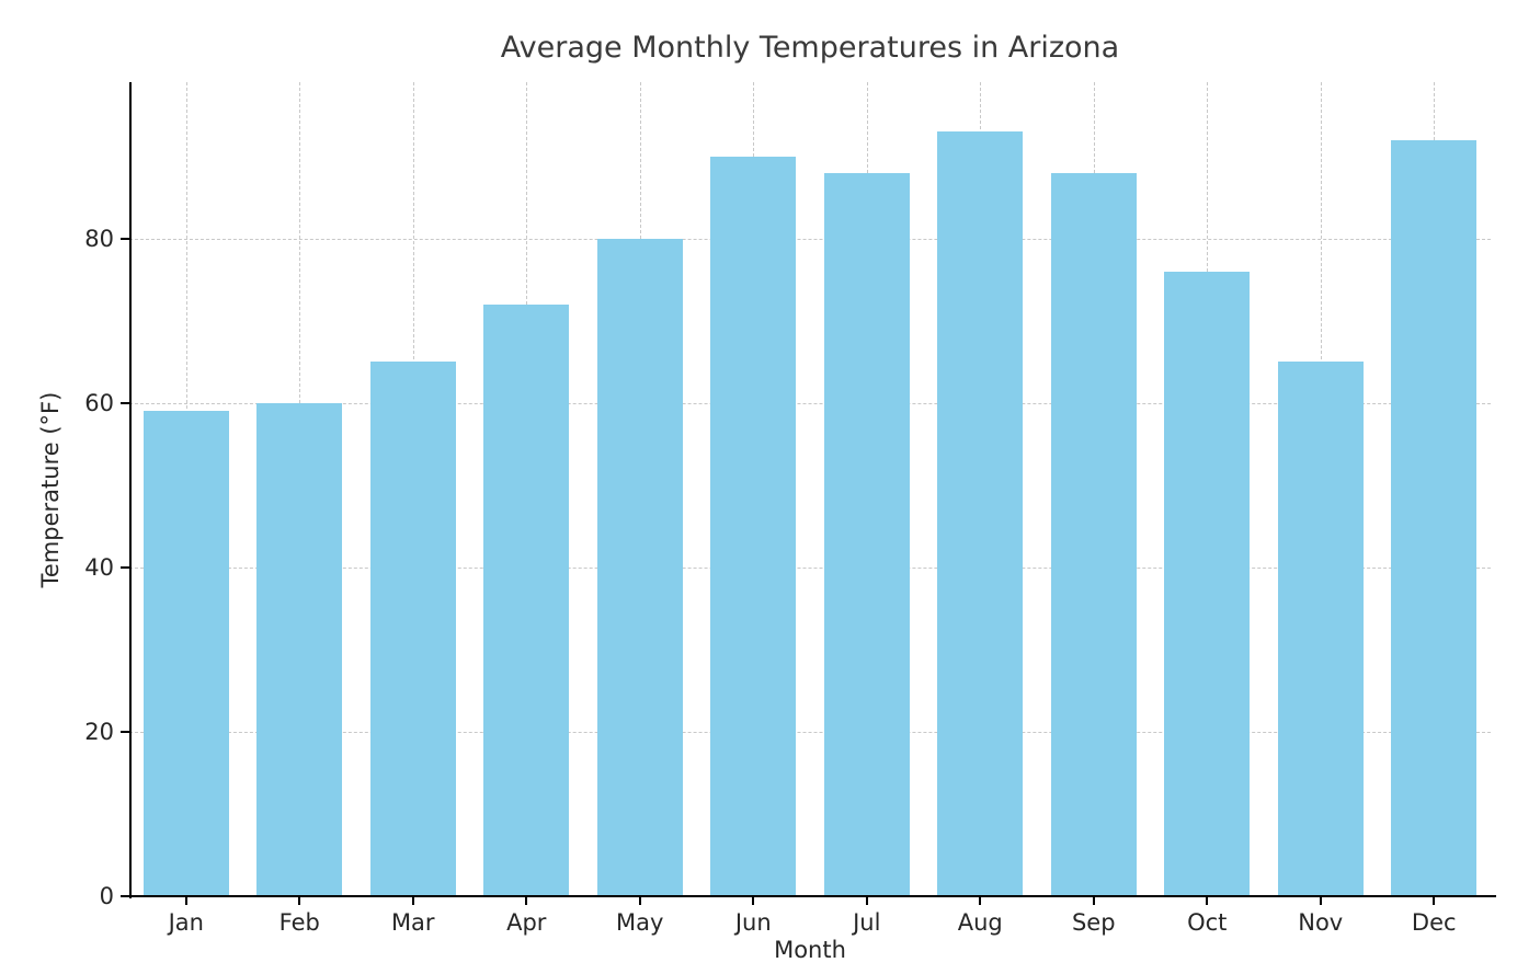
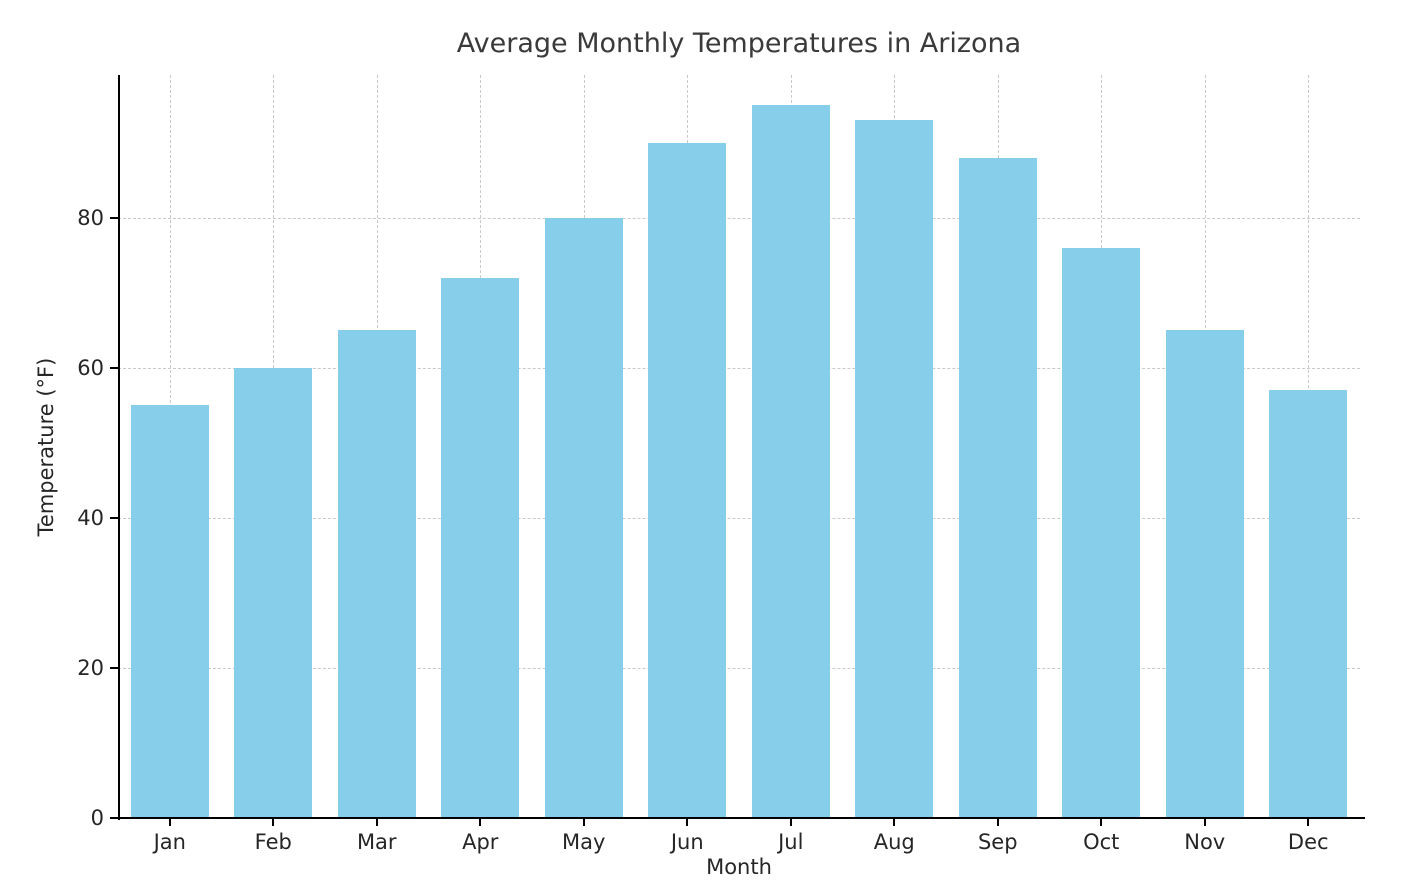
Jan: 59 -> 55
Jul: 88 -> 95
Dec: 92 -> 57
